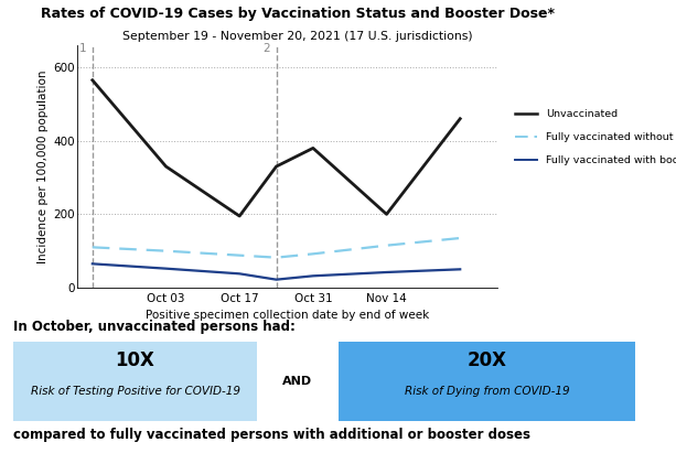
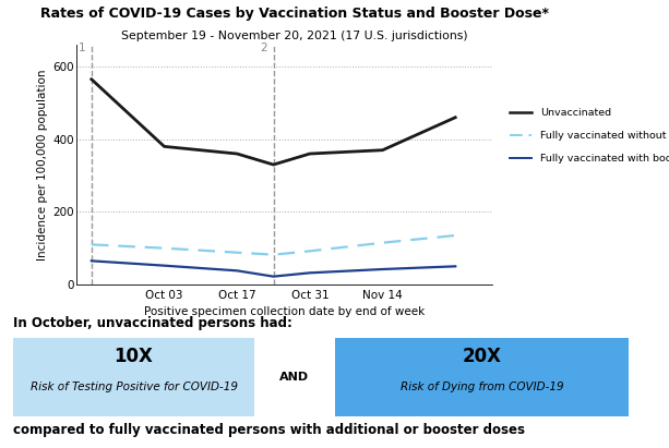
Unvaccinated/Oct 03: 330 -> 380
Unvaccinated/Oct 17: 195 -> 360
Unvaccinated/Oct 31: 380 -> 360
Unvaccinated/Nov 14: 200 -> 370
